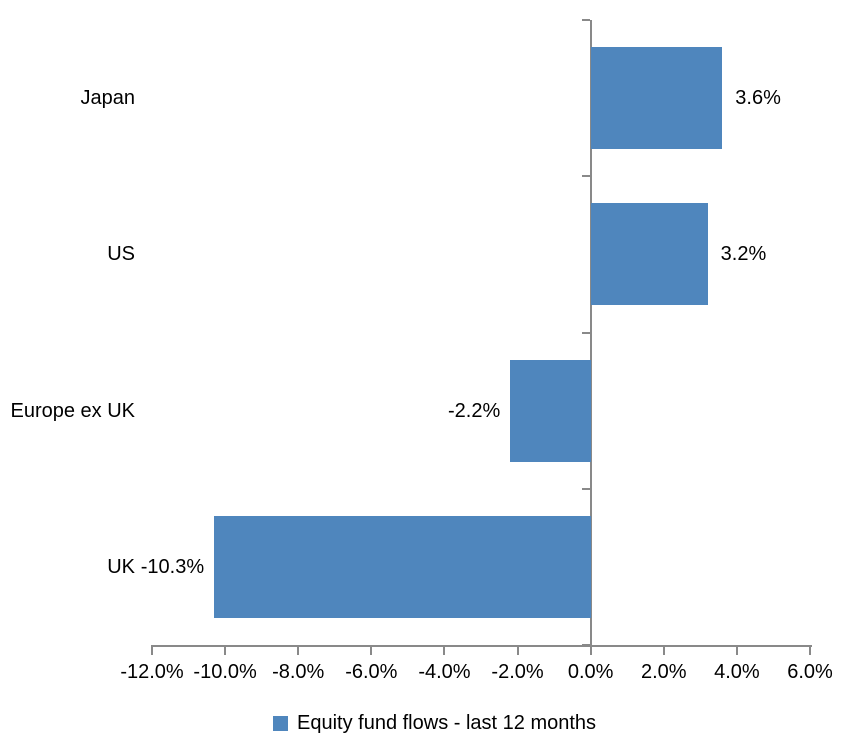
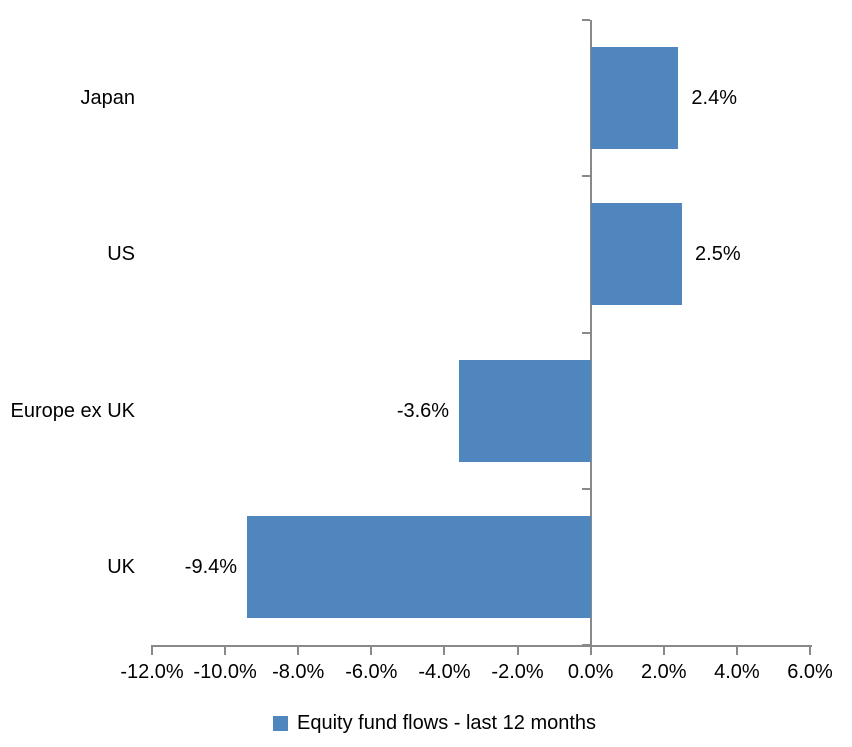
Japan: 3.6% -> 2.4%
US: 3.2% -> 2.5%
Europe ex UK: -2.2% -> -3.6%
UK: -10.3% -> -9.4%
